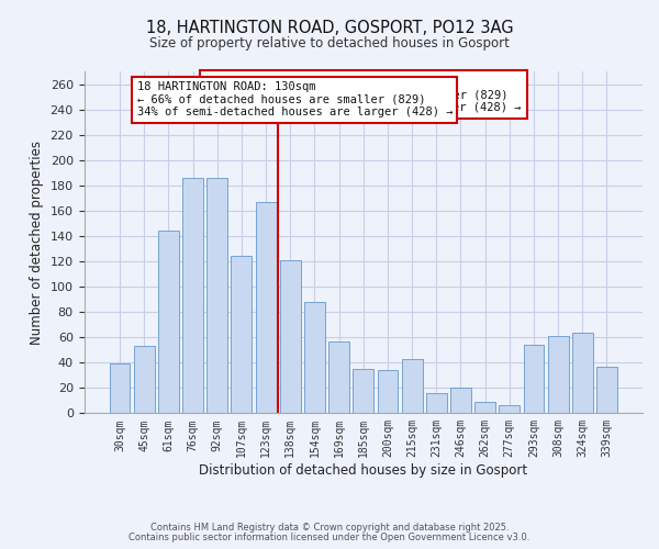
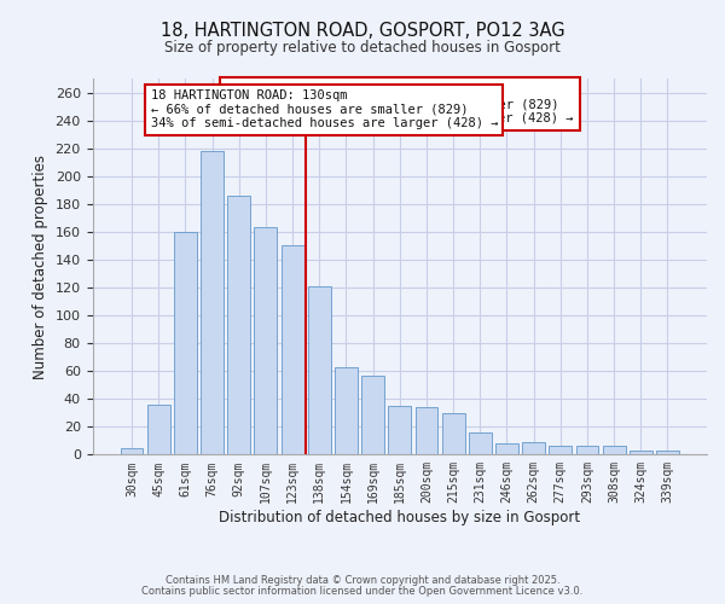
30sqm: 39 -> 5
45sqm: 53 -> 36
61sqm: 144 -> 160
76sqm: 186 -> 218
107sqm: 124 -> 163
123sqm: 167 -> 150
154sqm: 88 -> 63
215sqm: 43 -> 30
246sqm: 20 -> 8
293sqm: 54 -> 6
308sqm: 61 -> 6
324sqm: 64 -> 3
339sqm: 37 -> 3
